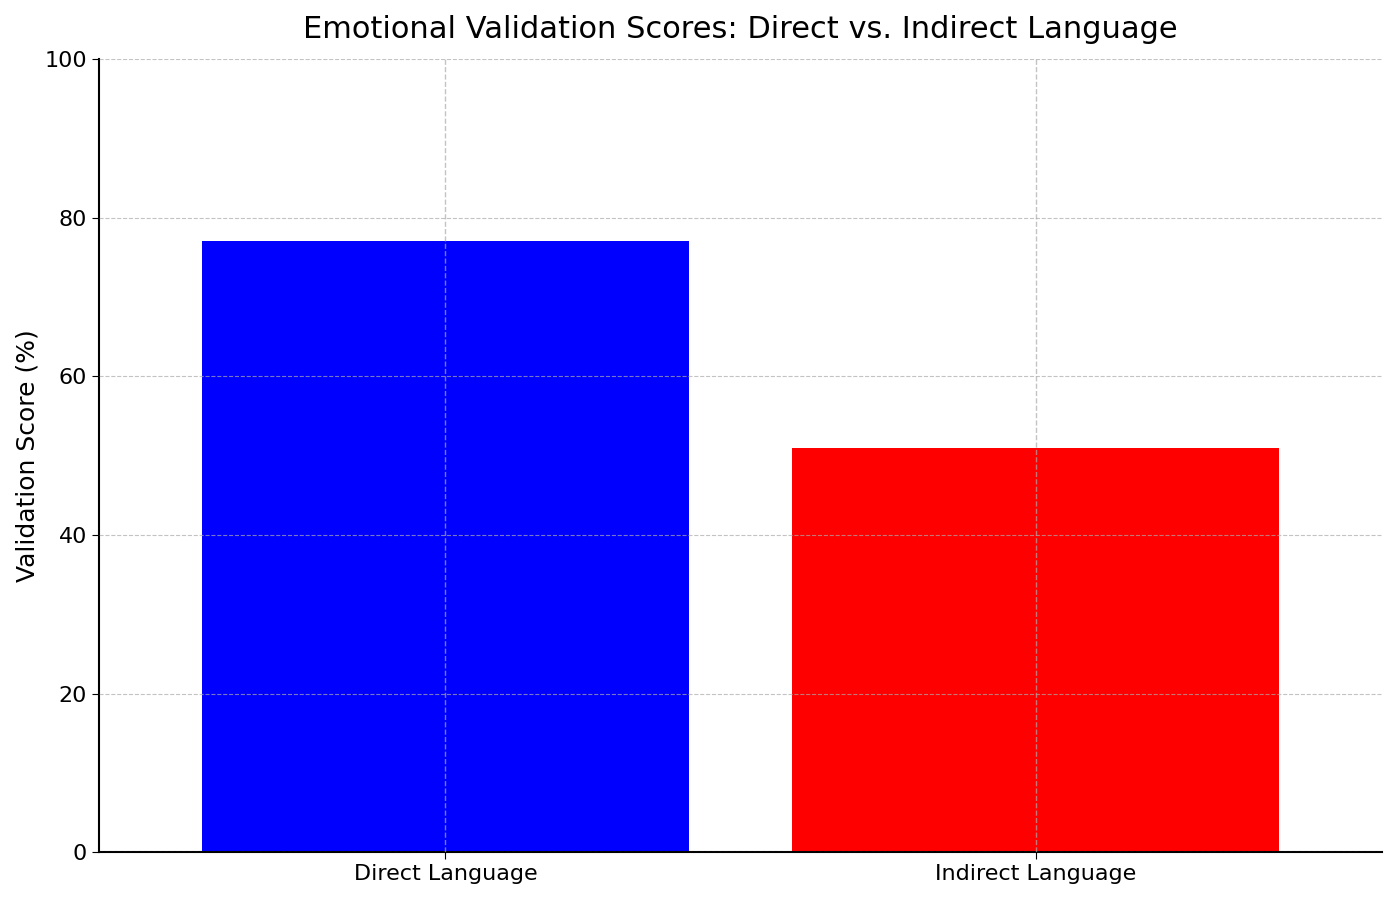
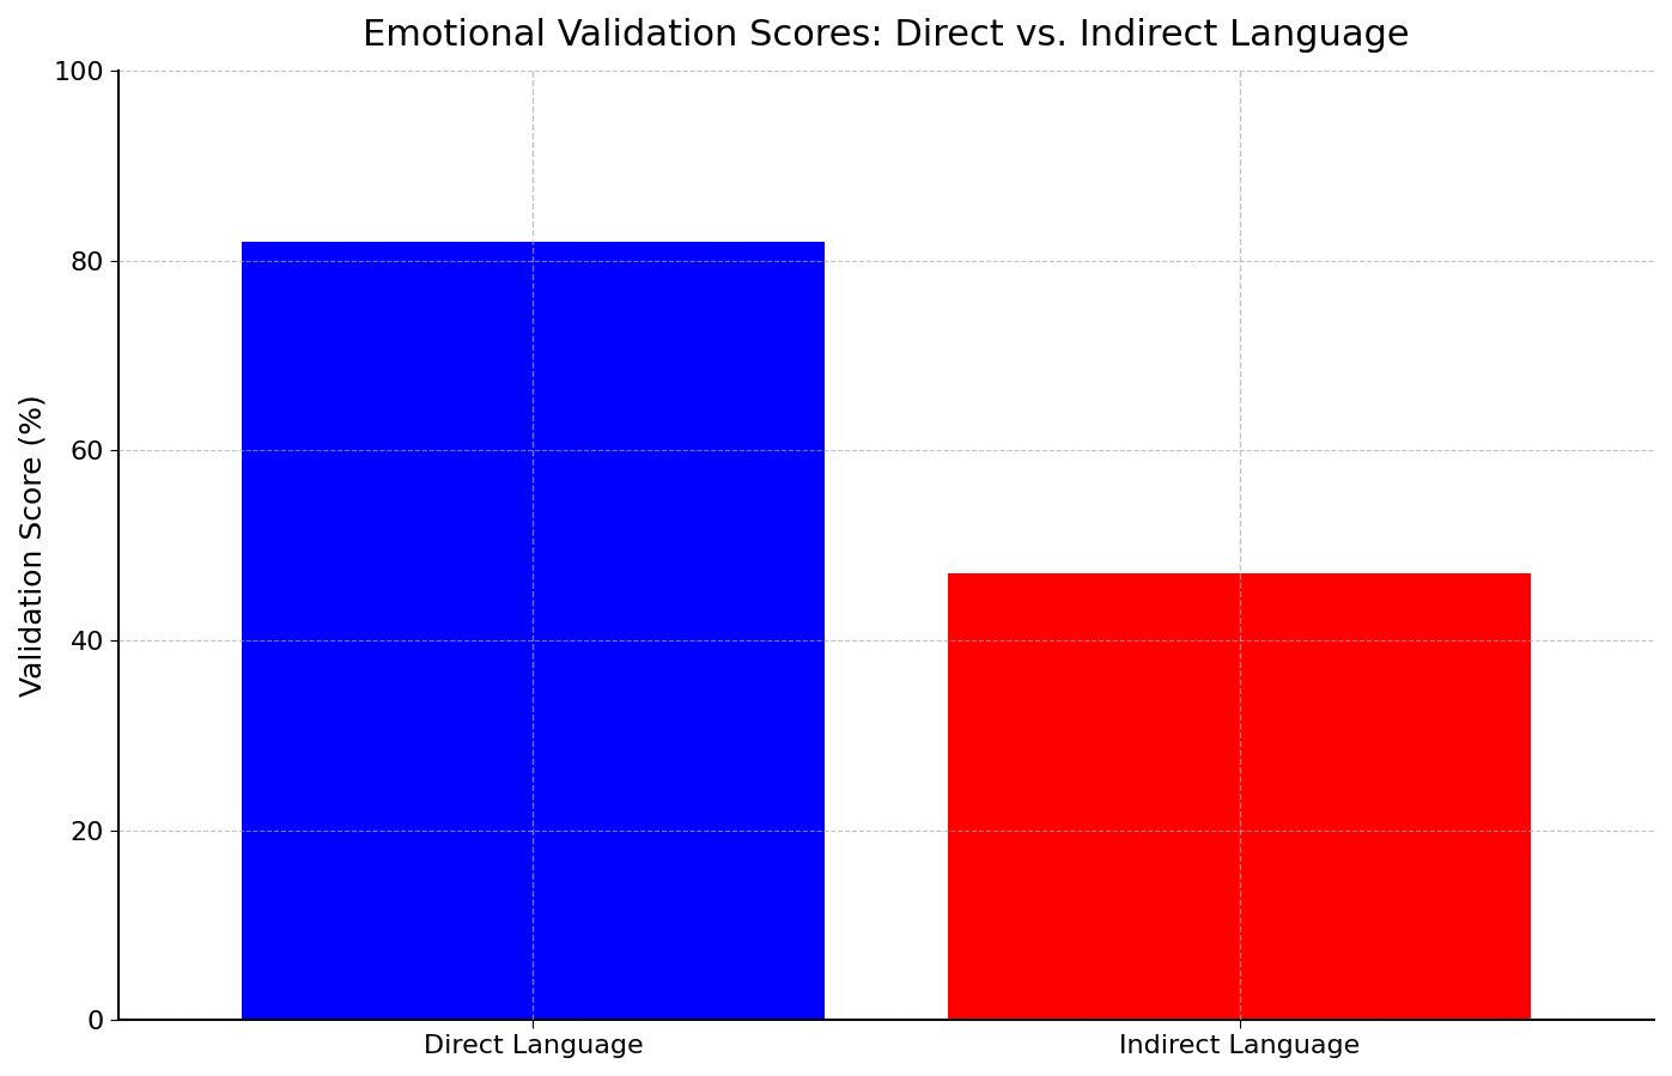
Direct Language: 77 -> 82
Indirect Language: 51 -> 47
